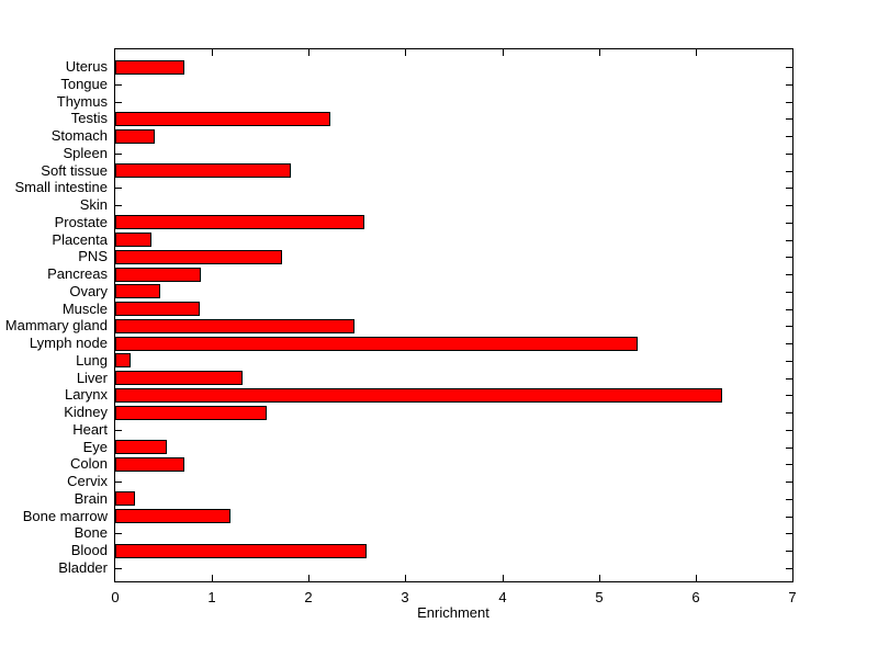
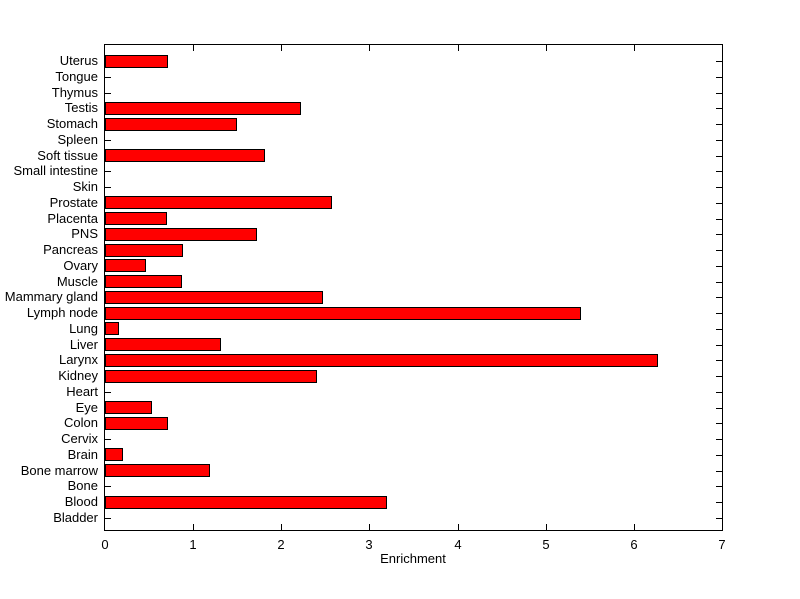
Stomach: 0.4 -> 1.5
Placenta: 0.4 -> 0.7
Kidney: 1.6 -> 2.4
Blood: 2.6 -> 3.2
